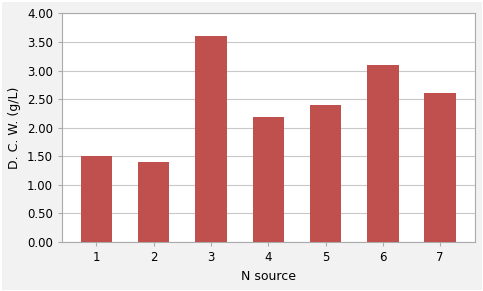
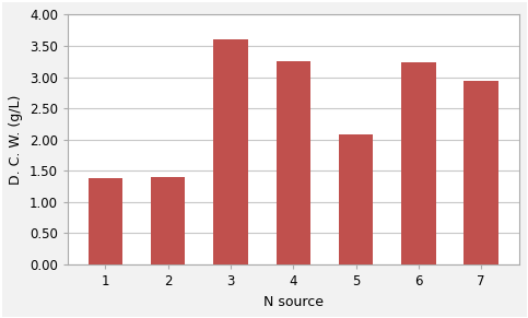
1: 1.50 -> 1.38
4: 2.18 -> 3.26
5: 2.40 -> 2.08
6: 3.10 -> 3.24
7: 2.60 -> 2.94
